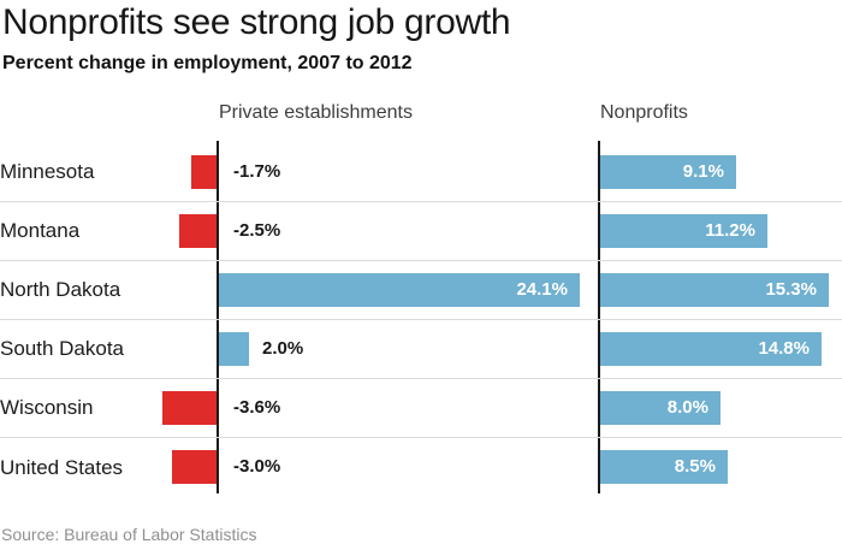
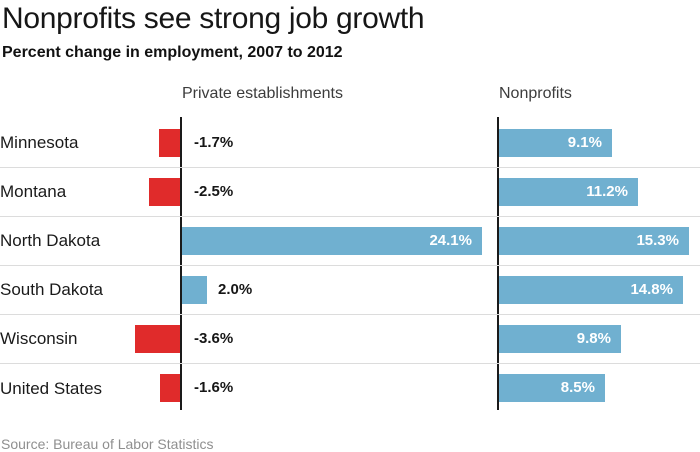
Nonprofits/Wisconsin: 8.0% -> 9.8%
Private establishments/United States: -3.0% -> -1.6%
